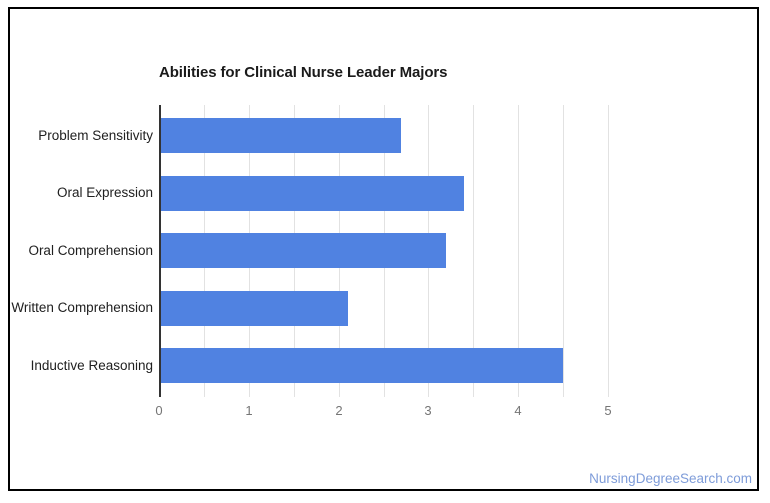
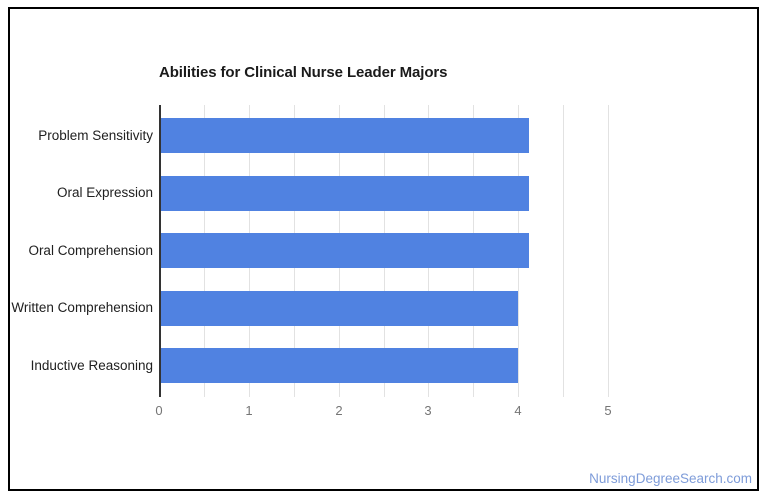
Problem Sensitivity: 2.7 -> 4.1
Oral Expression: 3.4 -> 4.1
Oral Comprehension: 3.2 -> 4.1
Written Comprehension: 2.1 -> 4.0
Inductive Reasoning: 4.5 -> 4.0
